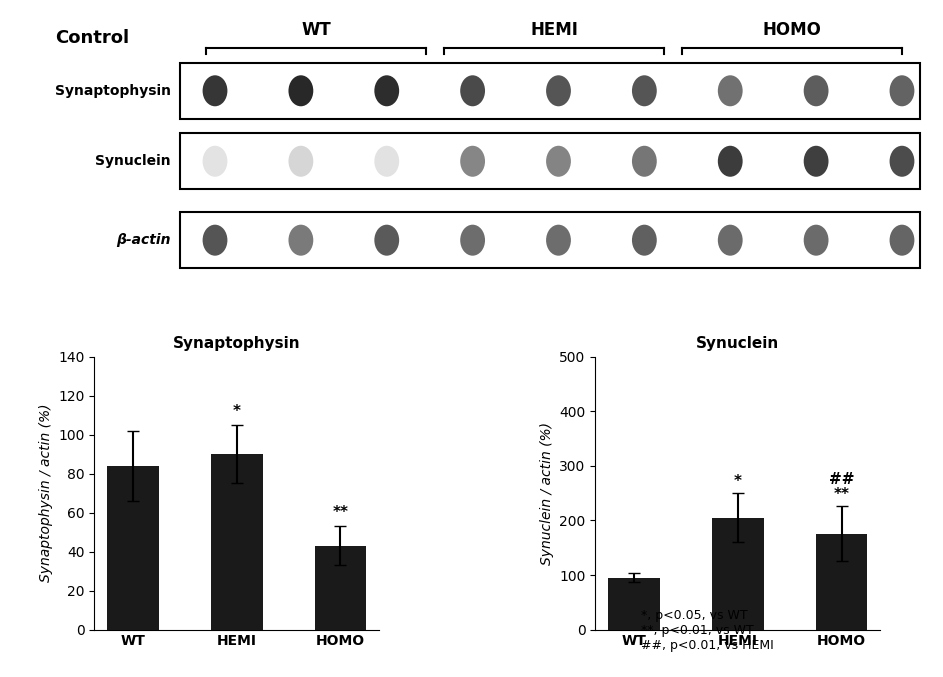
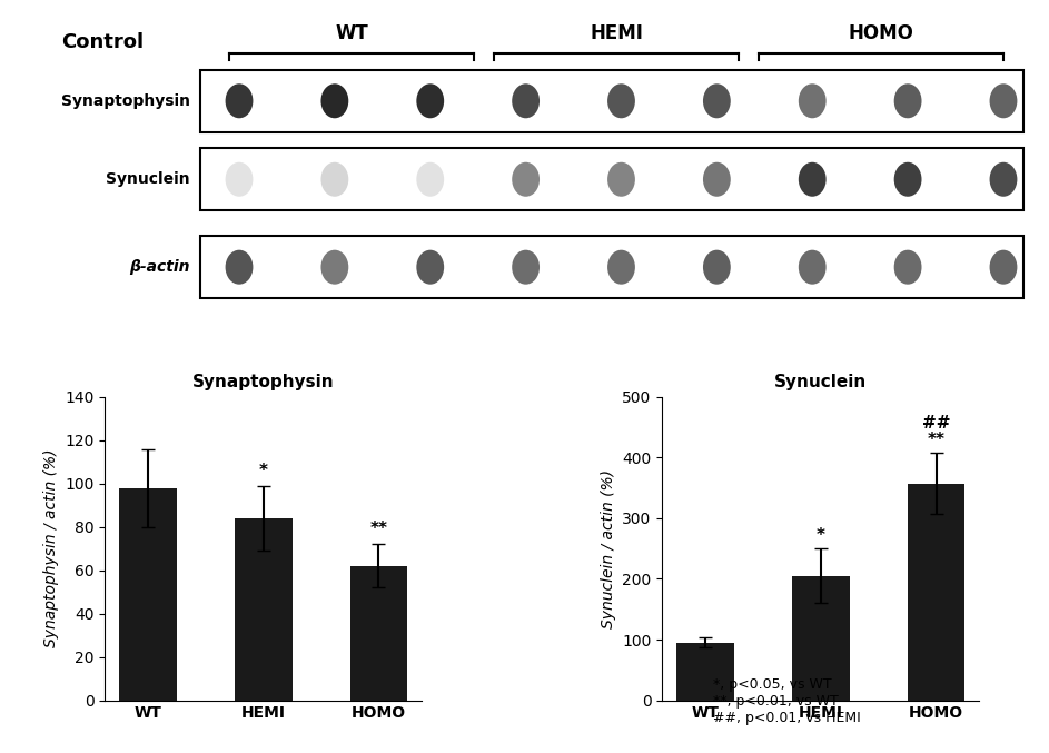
Synaptophysin/WT: 84 -> 98
Synaptophysin/HEMI: 90 -> 84
Synaptophysin/HOMO: 43 -> 62
Synuclein/HOMO: 176 -> 357
